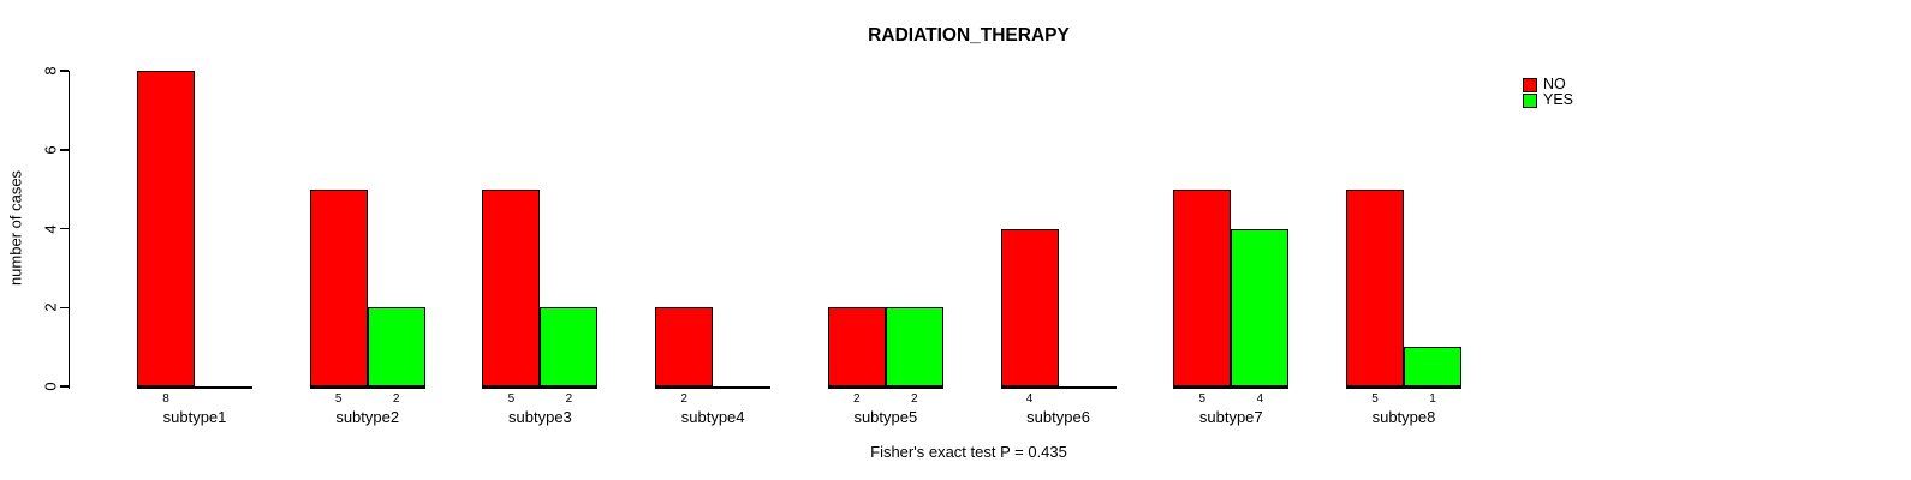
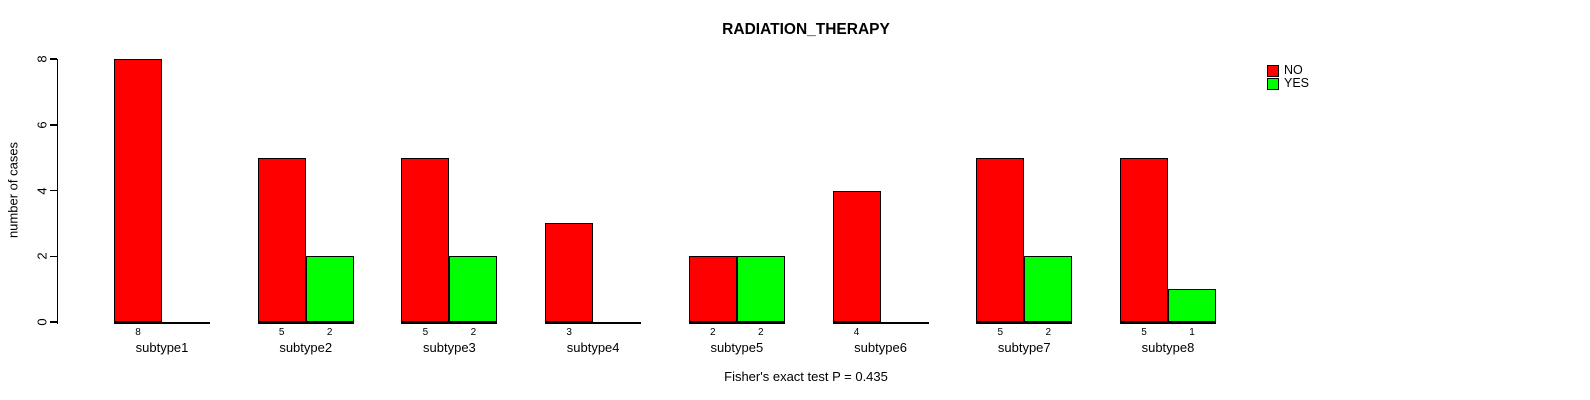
NO/subtype4: 2 -> 3
YES/subtype7: 4 -> 2
